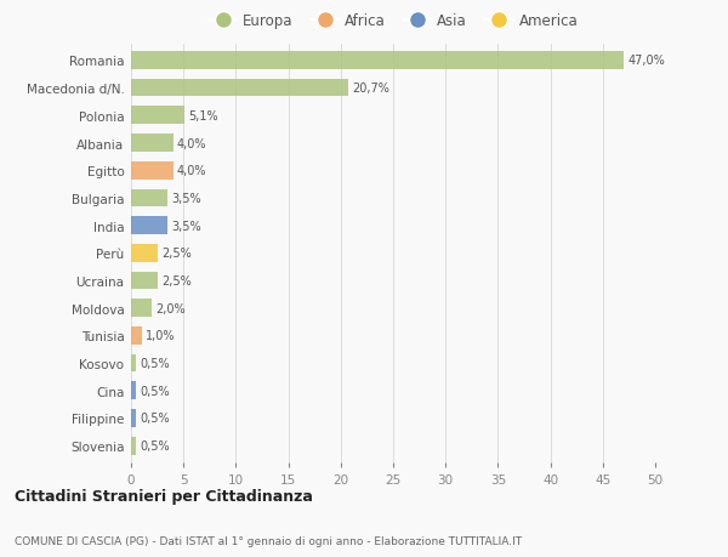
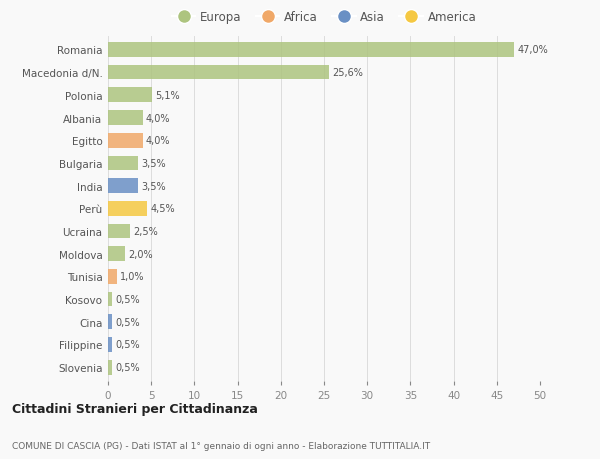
Macedonia d/N.: 20,7% -> 25,6%
Perù: 2,5% -> 4,5%
